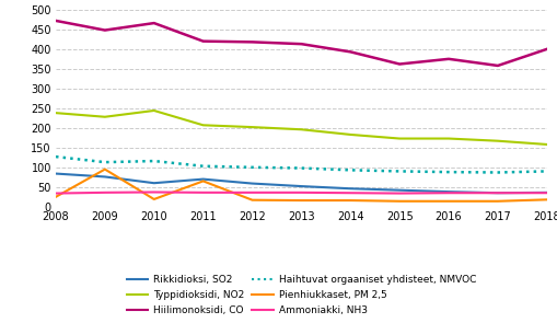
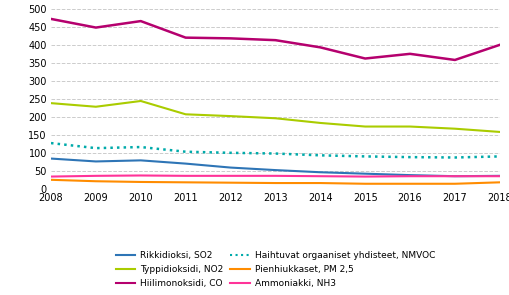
Pienhiukkaset, PM 2,5/2009: 95 -> 21
Rikkidioksi, SO2/2010: 60 -> 79
Pienhiukkaset, PM 2,5/2011: 65 -> 18
